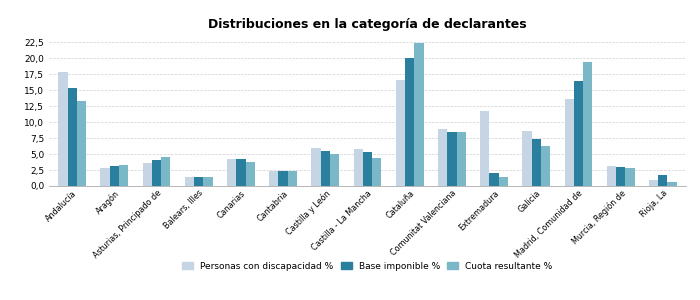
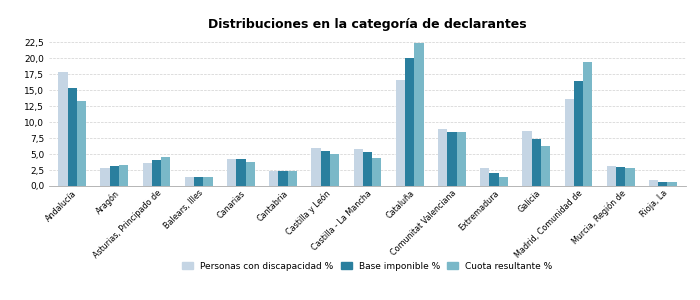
Personas con discapacidad %/Extremadura: 11,8 -> 2,8
Base imponible %/Rioja, La: 1,8 -> 0,7
